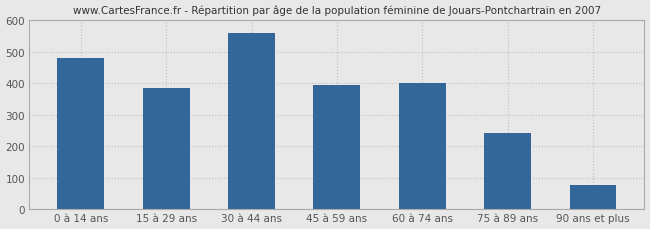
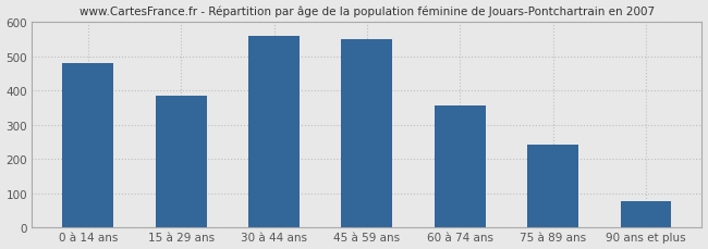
45 à 59 ans: 395 -> 548
60 à 74 ans: 400 -> 355
